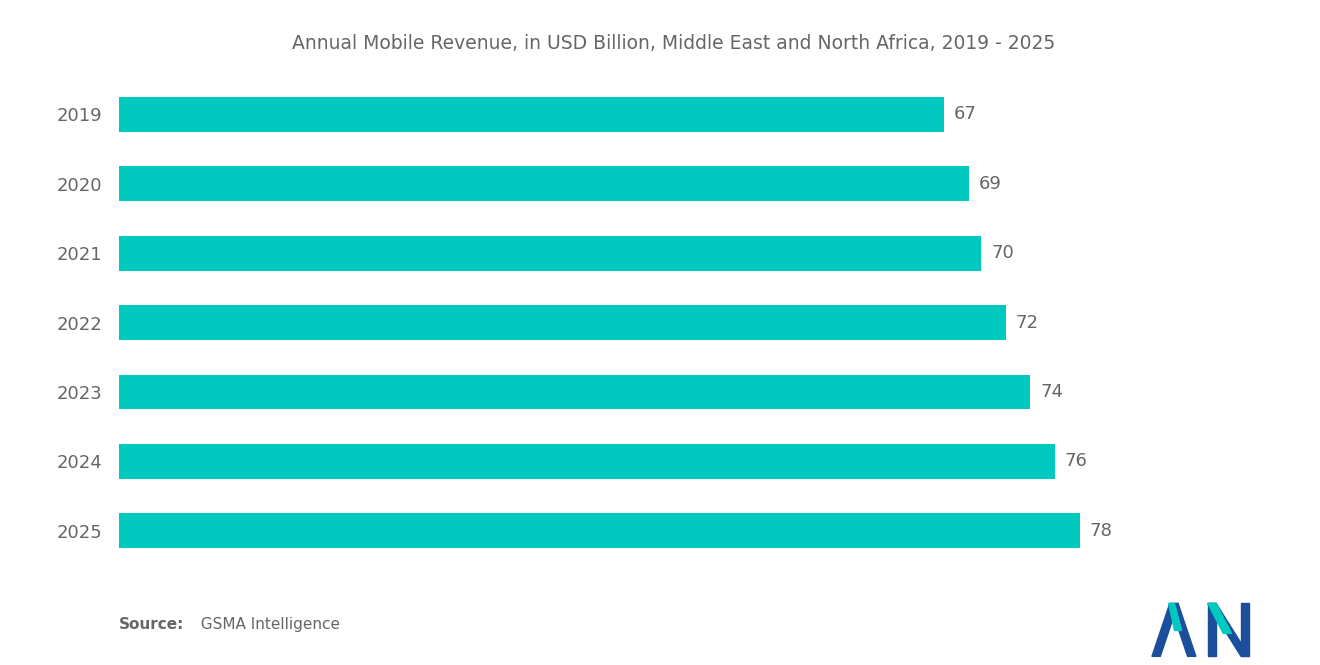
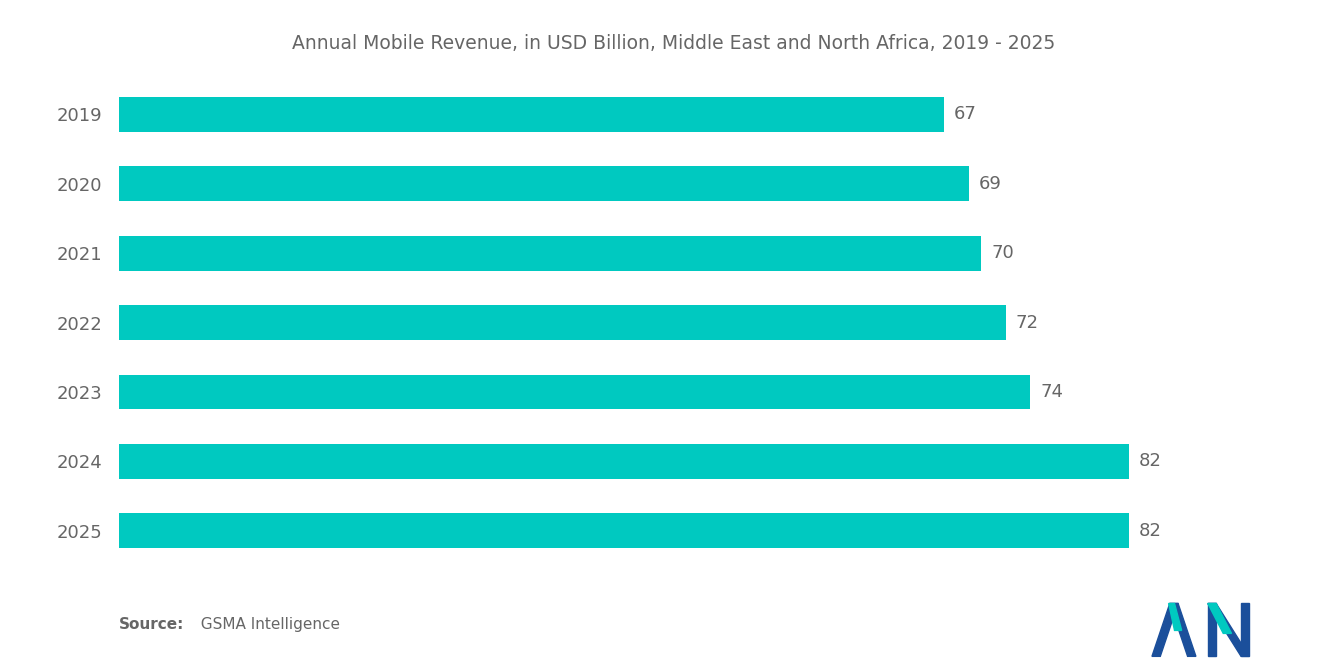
2024: 76 -> 82
2025: 78 -> 82
